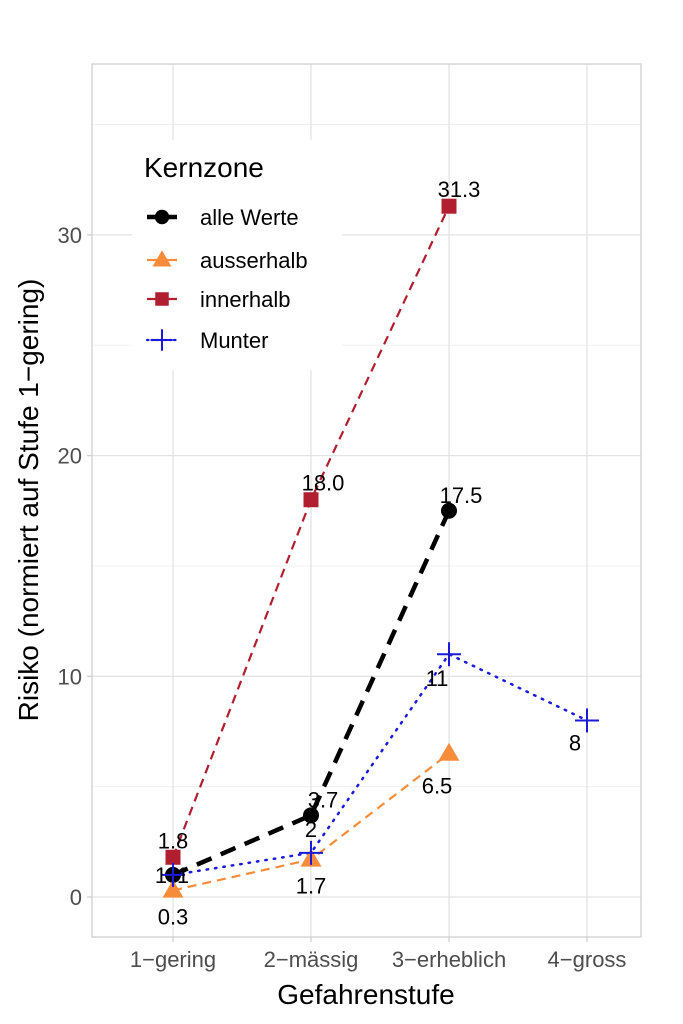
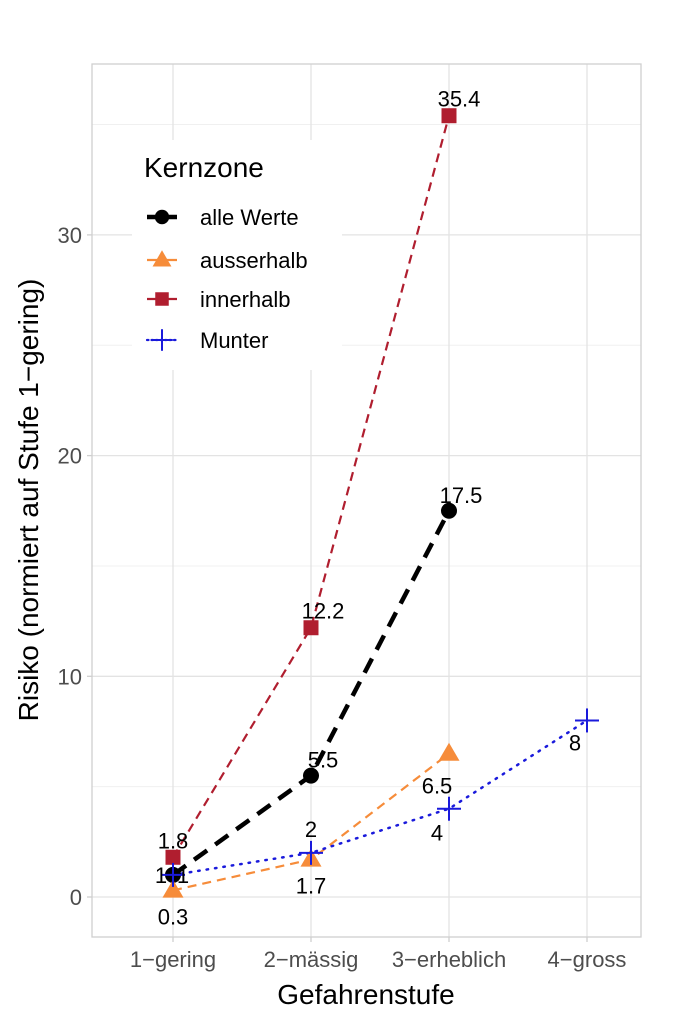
alle Werte/2−mässig: 3.7 -> 5.5
innerhalb/2−mässig: 18.0 -> 12.2
innerhalb/3−erheblich: 31.3 -> 35.4
Munter/3−erheblich: 11 -> 4
